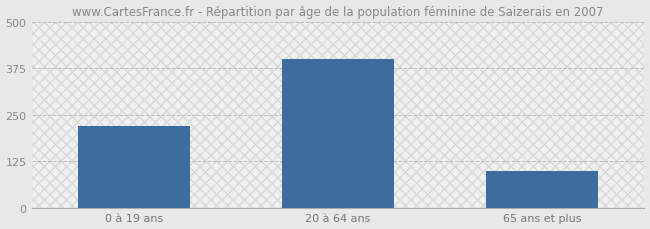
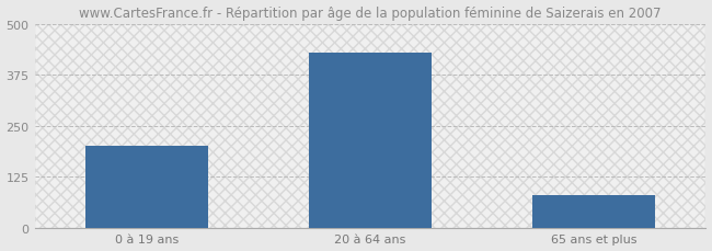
0 à 19 ans: 220 -> 200
20 à 64 ans: 400 -> 430
65 ans et plus: 100 -> 80
